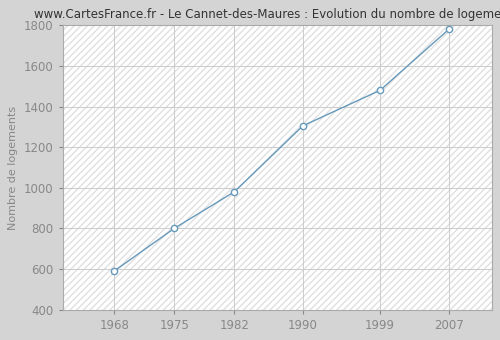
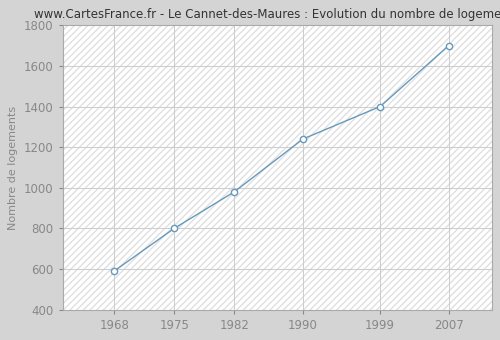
1990: 1305 -> 1240
1999: 1480 -> 1400
2007: 1780 -> 1700
